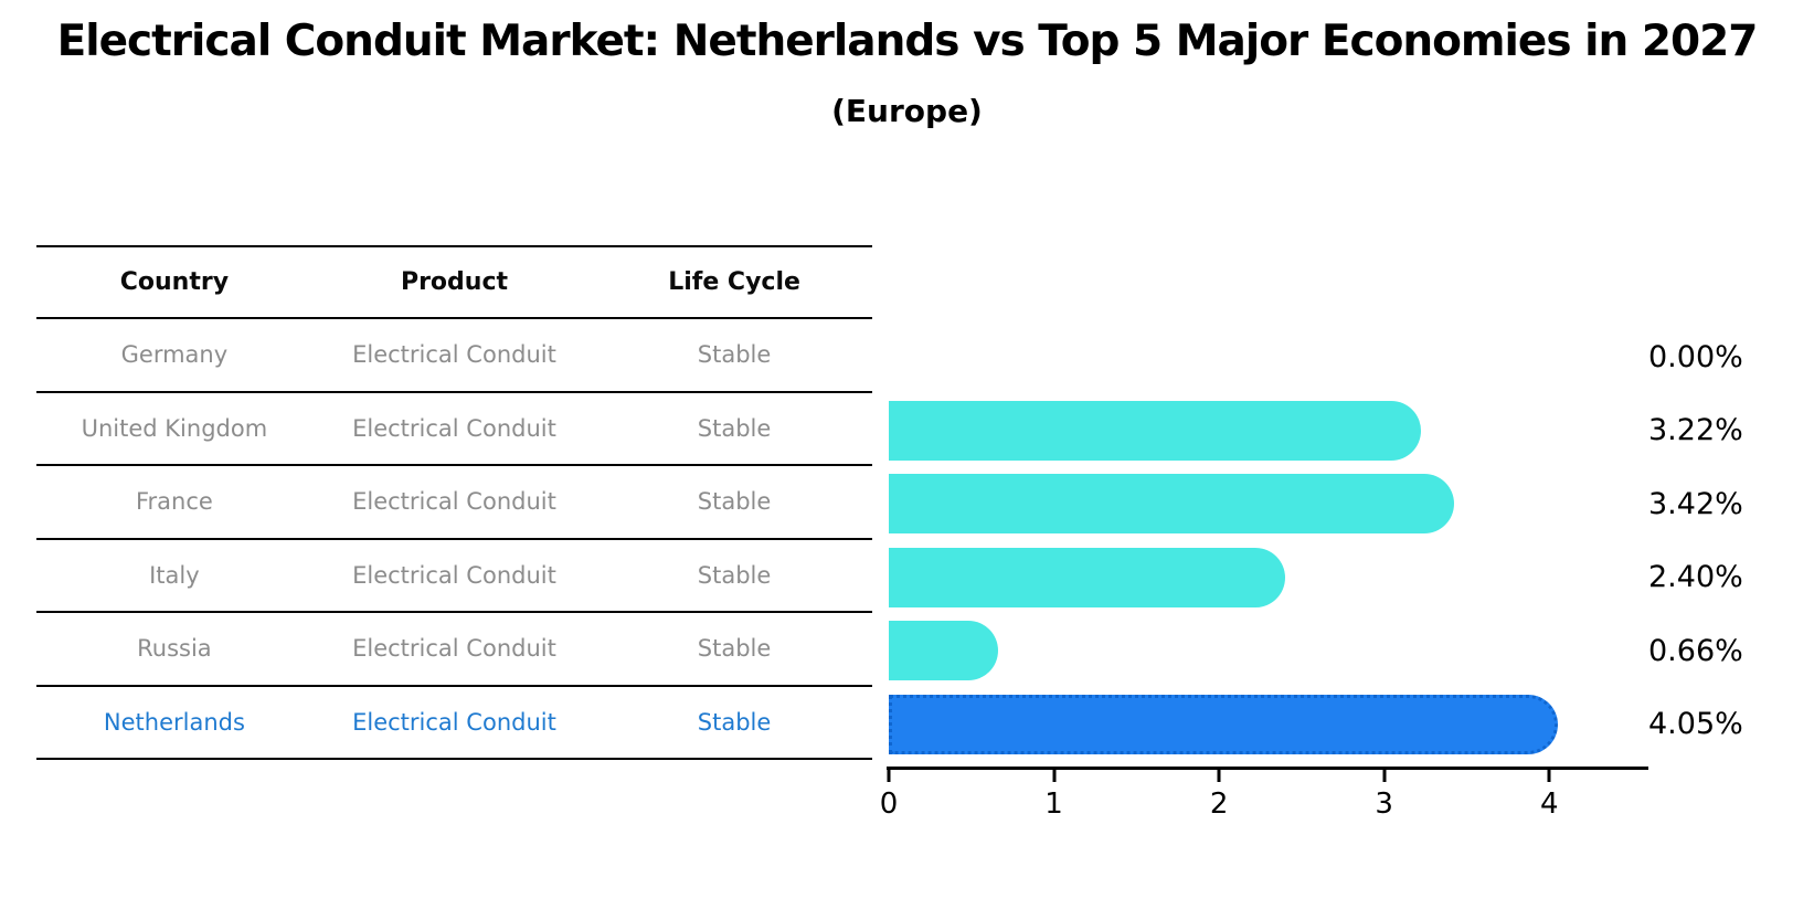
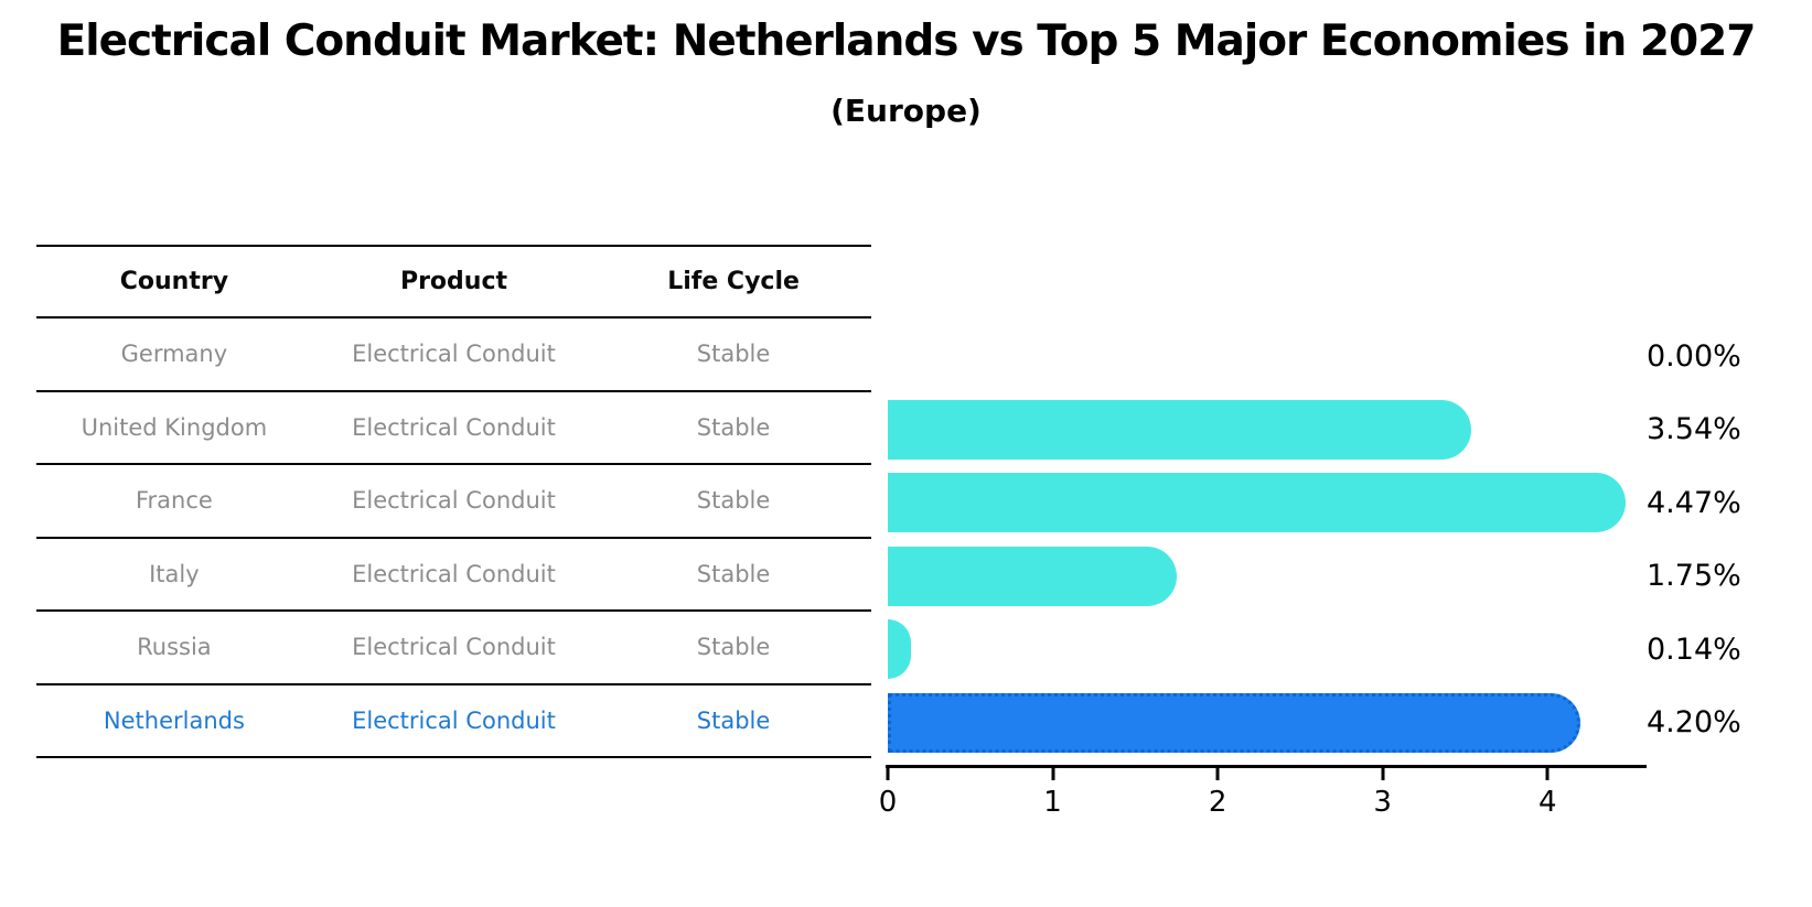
United Kingdom: 3.22% -> 3.54%
France: 3.42% -> 4.47%
Italy: 2.40% -> 1.75%
Russia: 0.66% -> 0.14%
Netherlands: 4.05% -> 4.20%
